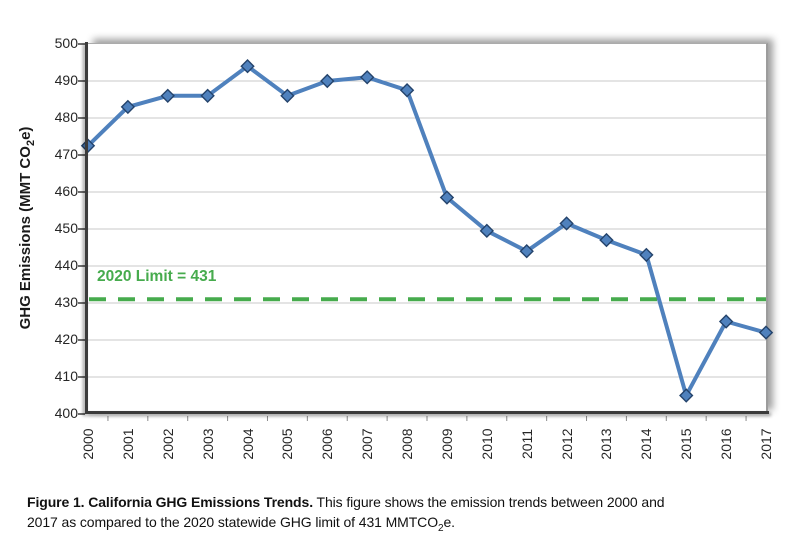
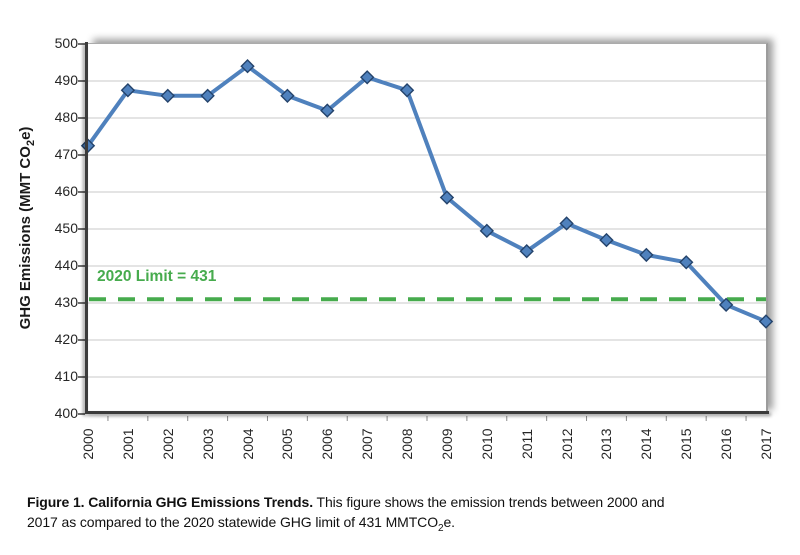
2001: 483 -> 488
2006: 490 -> 482
2015: 405 -> 441
2016: 425 -> 430
2017: 422 -> 425
